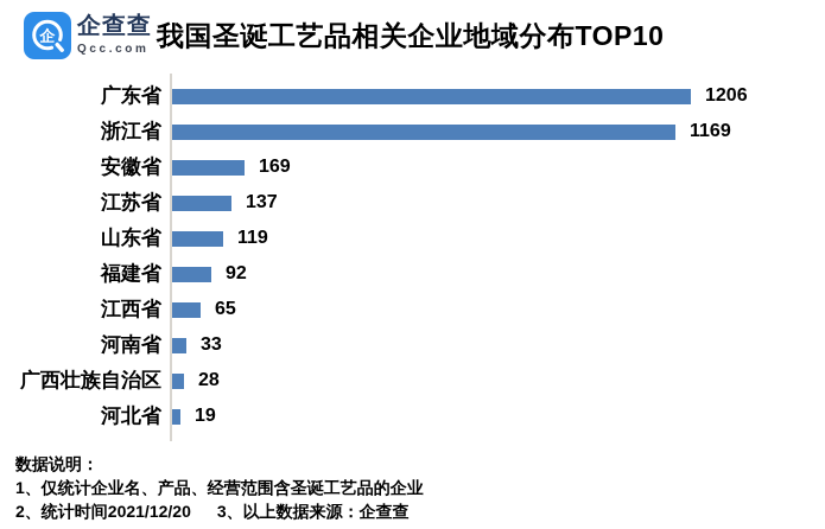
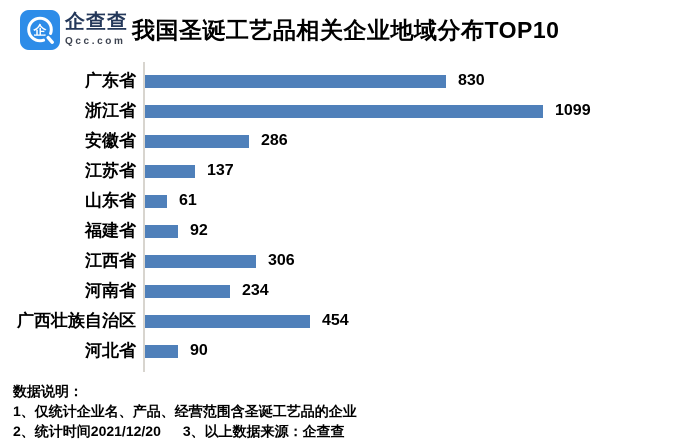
广东省: 1206 -> 830
浙江省: 1169 -> 1099
安徽省: 169 -> 286
山东省: 119 -> 61
江西省: 65 -> 306
河南省: 33 -> 234
广西壮族自治区: 28 -> 454
河北省: 19 -> 90
